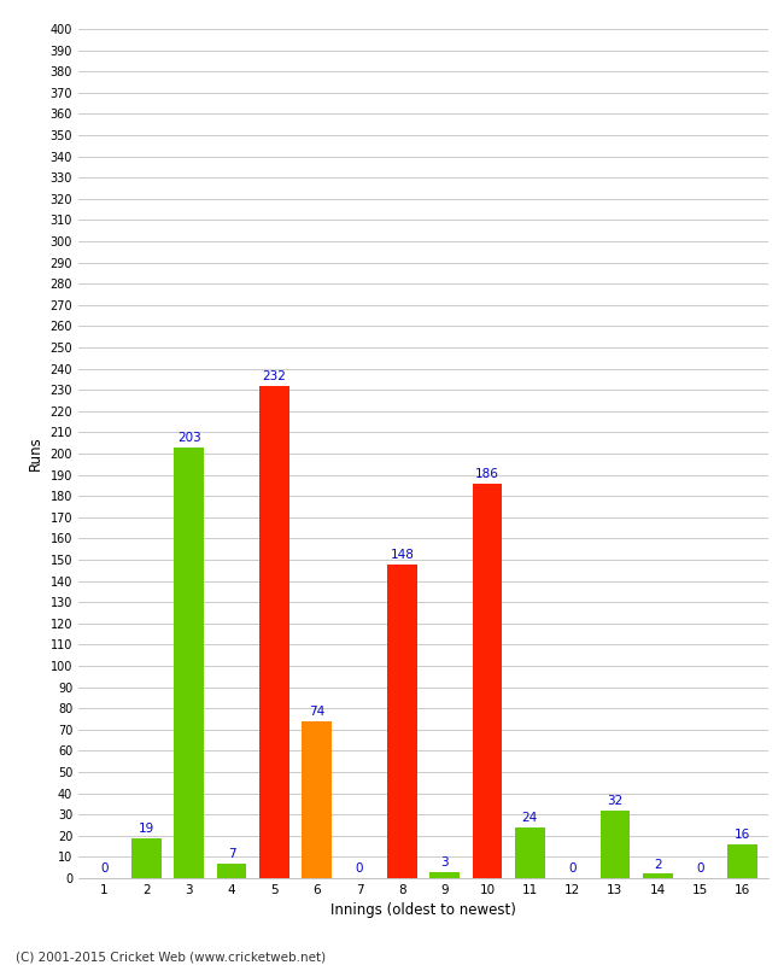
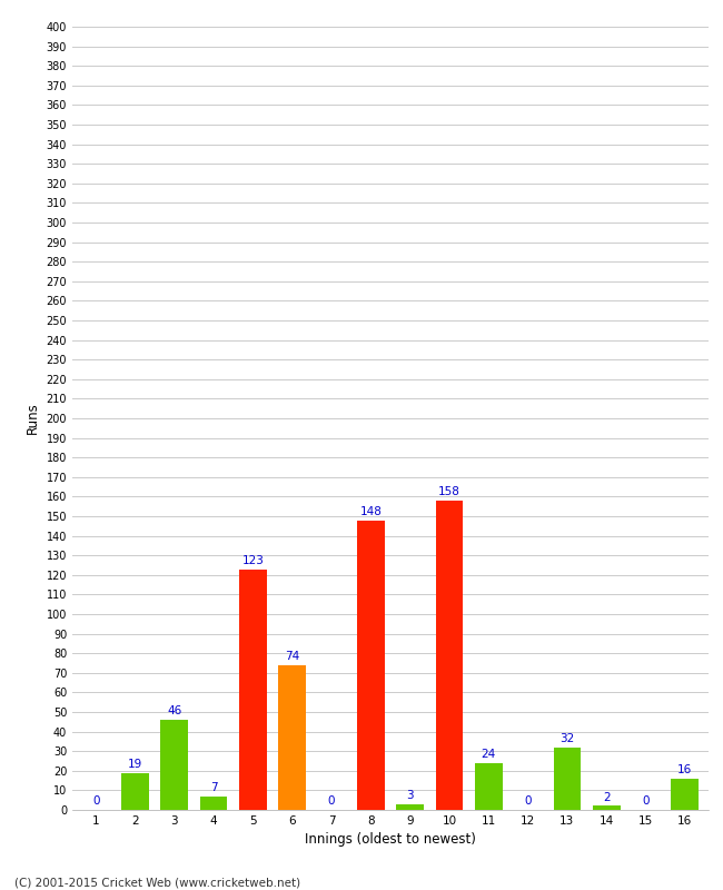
3: 203 -> 46
5: 232 -> 123
10: 186 -> 158
